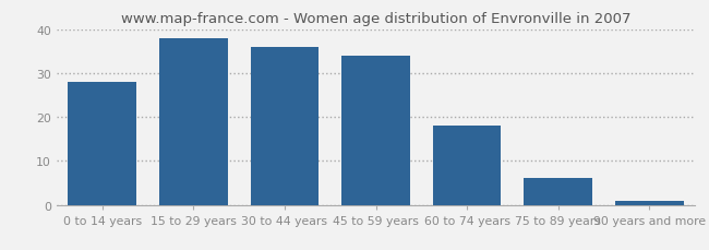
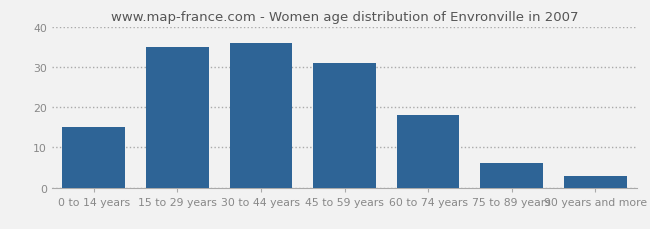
0 to 14 years: 28 -> 15
15 to 29 years: 38 -> 35
45 to 59 years: 34 -> 31
90 years and more: 1 -> 3
